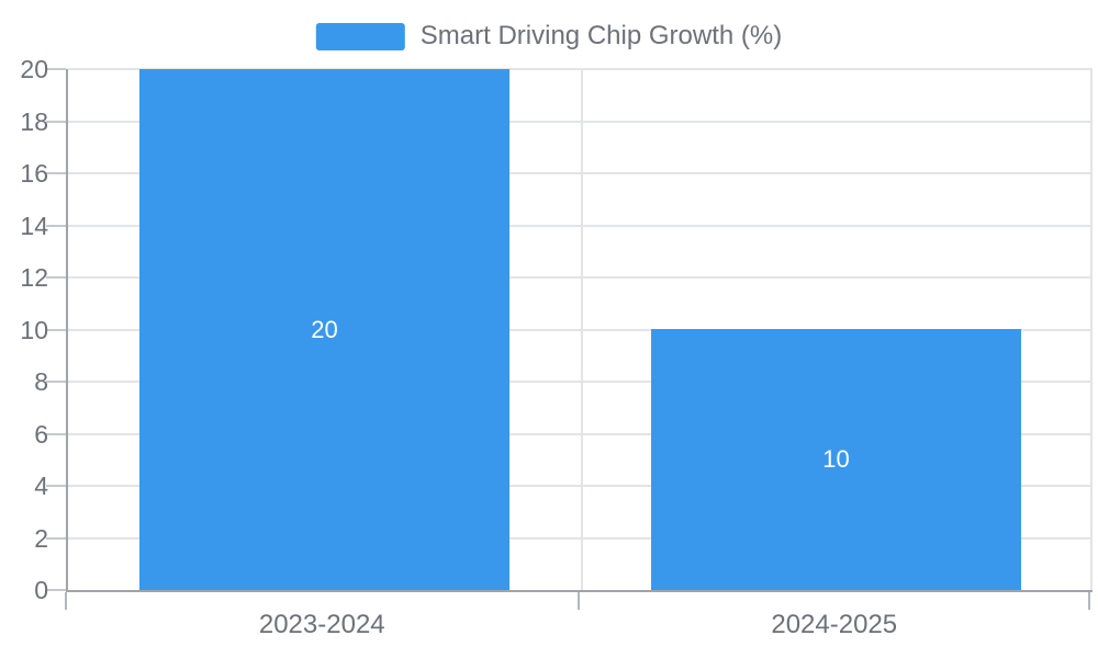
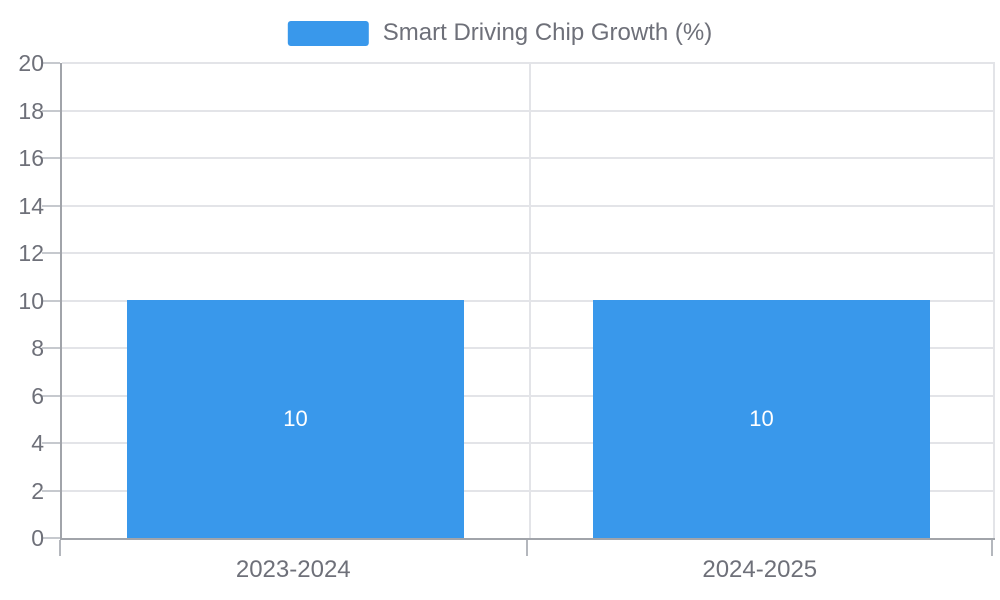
2023-2024: 20 -> 10
